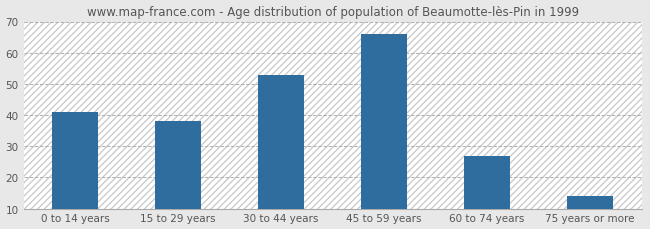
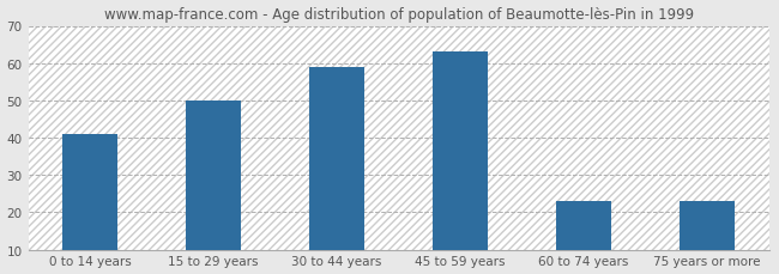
15 to 29 years: 38 -> 50
30 to 44 years: 53 -> 59
45 to 59 years: 66 -> 63
60 to 74 years: 27 -> 23
75 years or more: 14 -> 23
